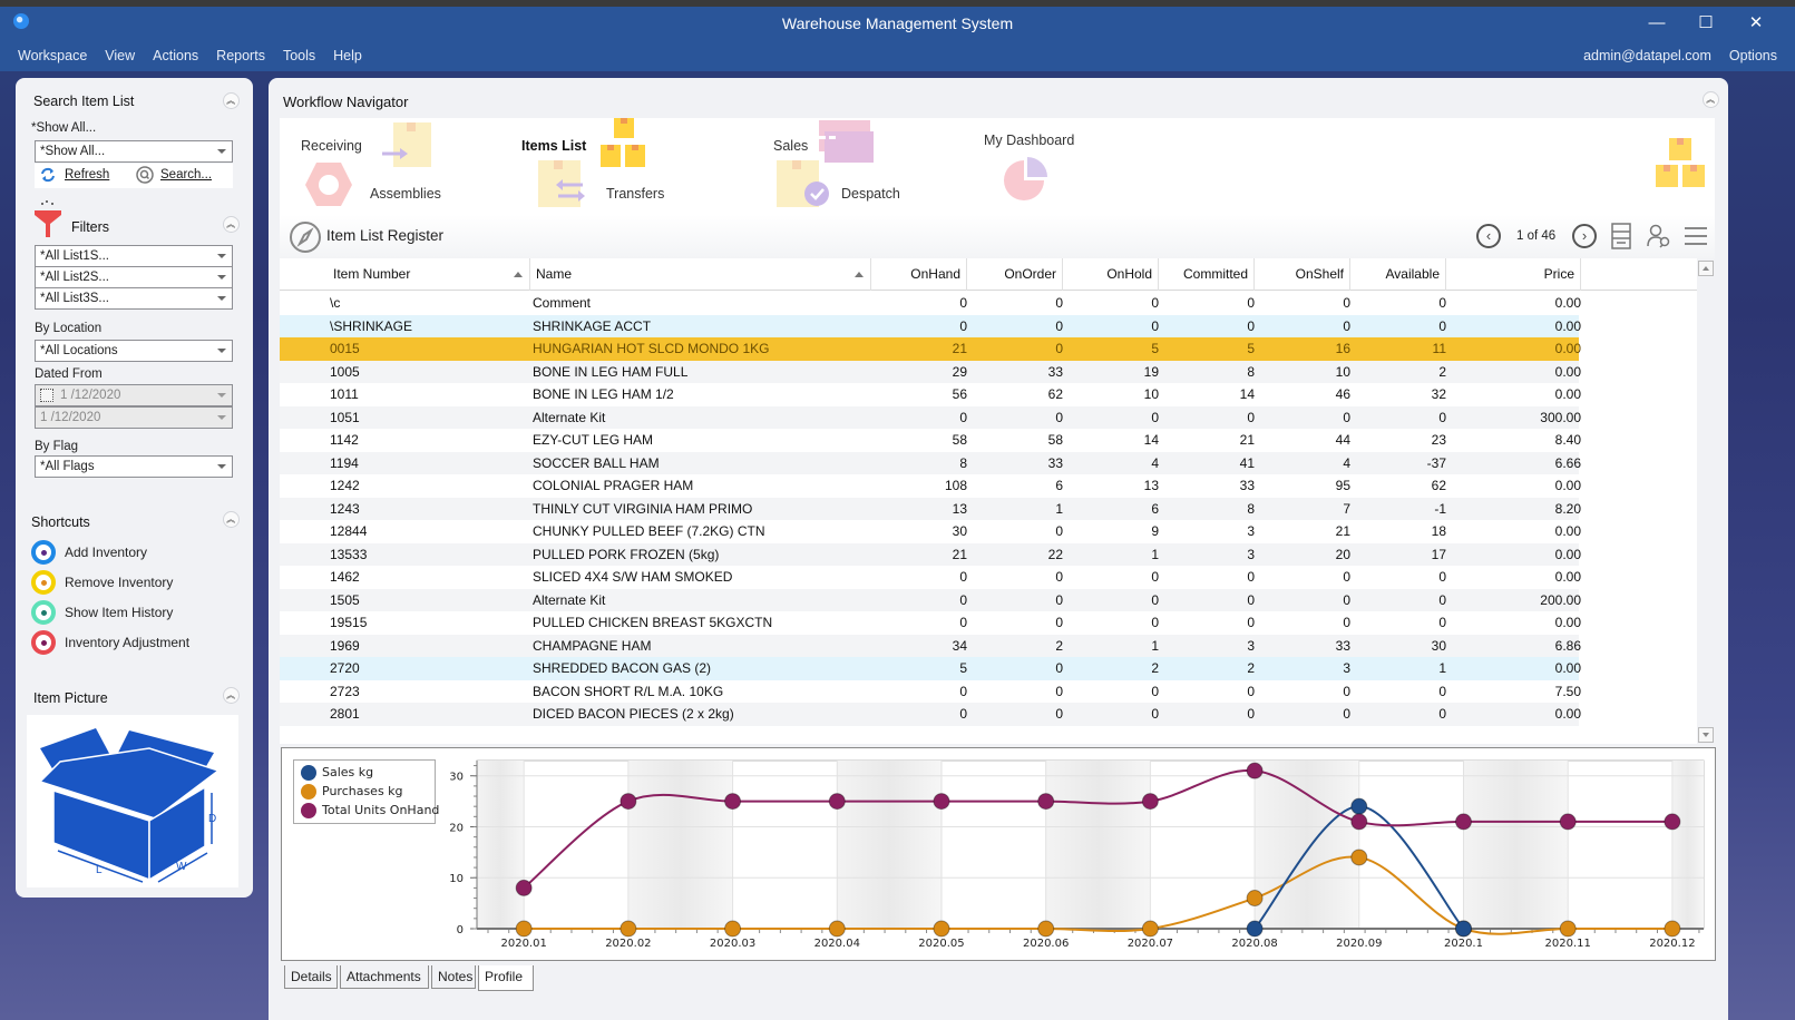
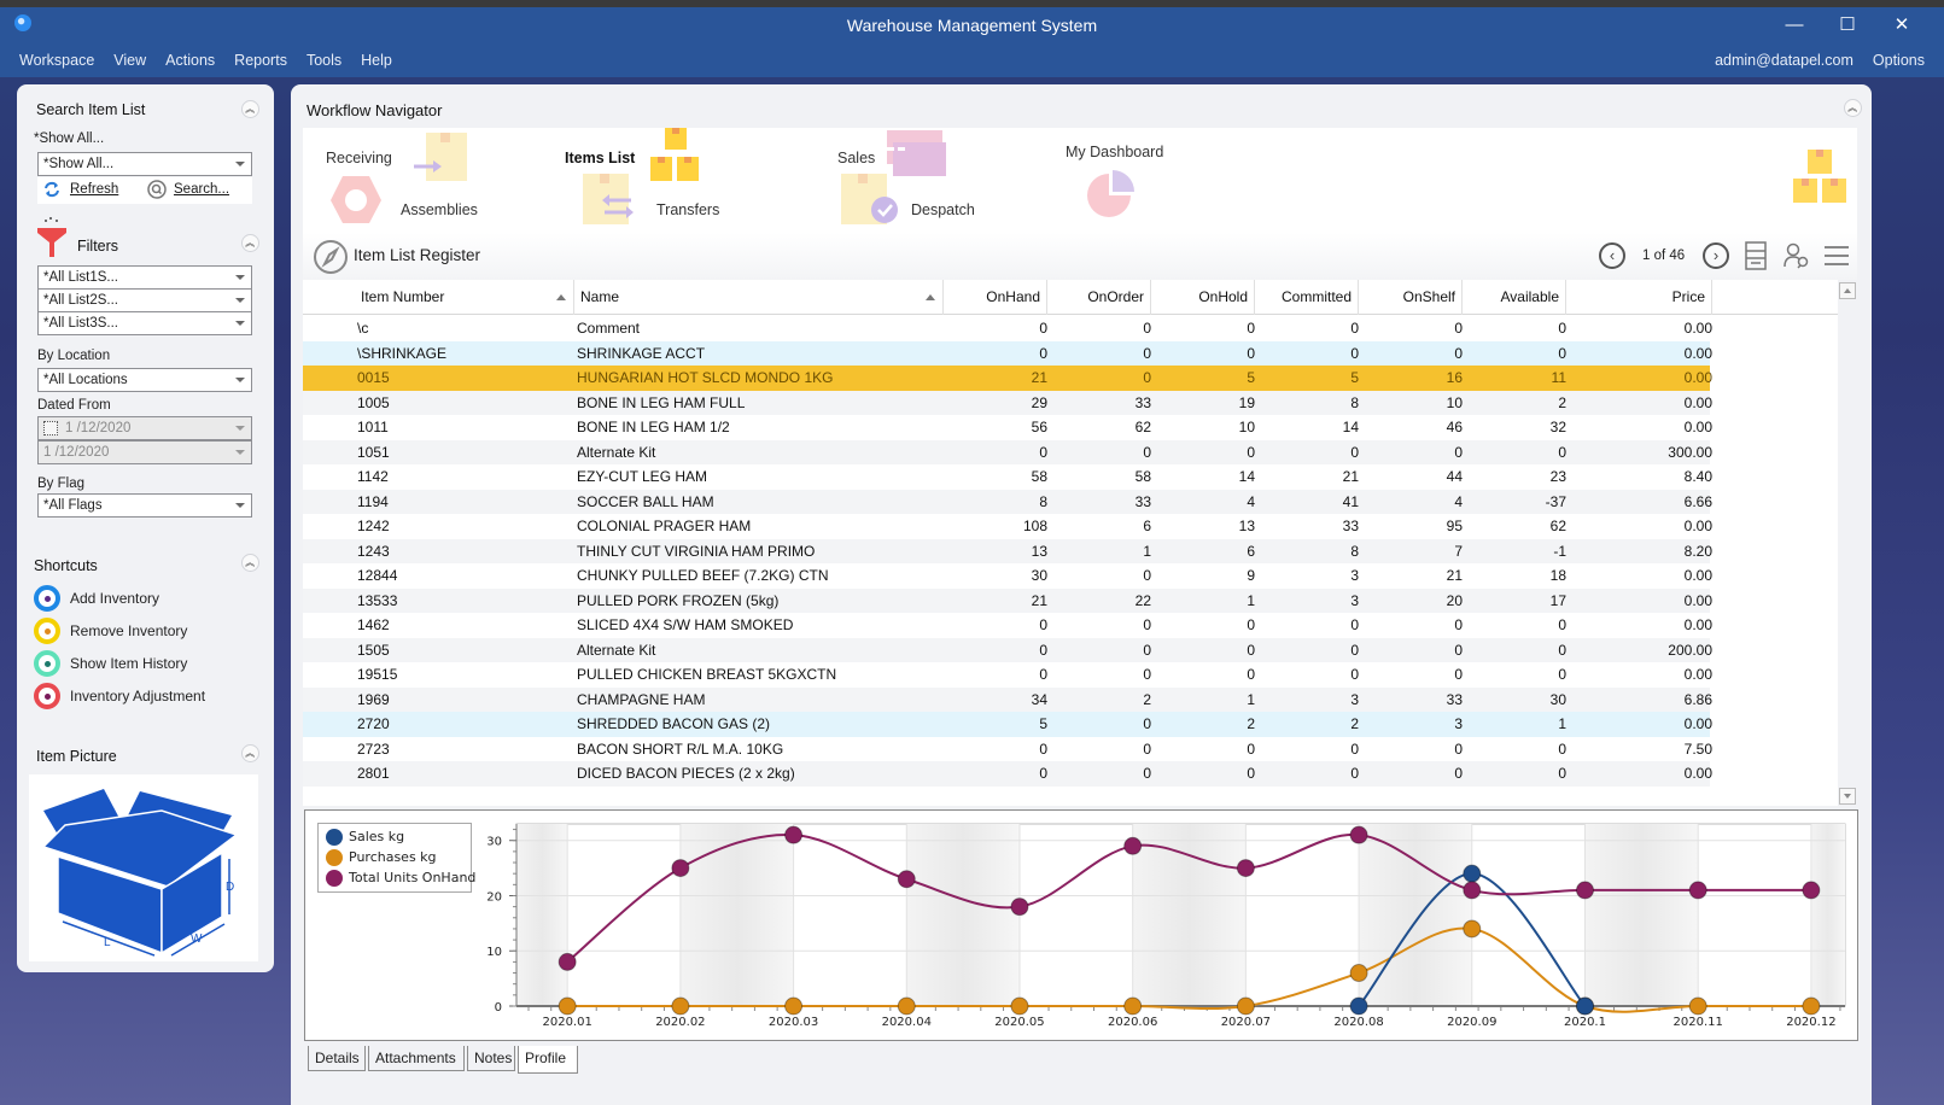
Total Units OnHand/2020.03: 25 -> 31
Total Units OnHand/2020.04: 25 -> 23
Total Units OnHand/2020.05: 25 -> 18
Total Units OnHand/2020.06: 25 -> 29
